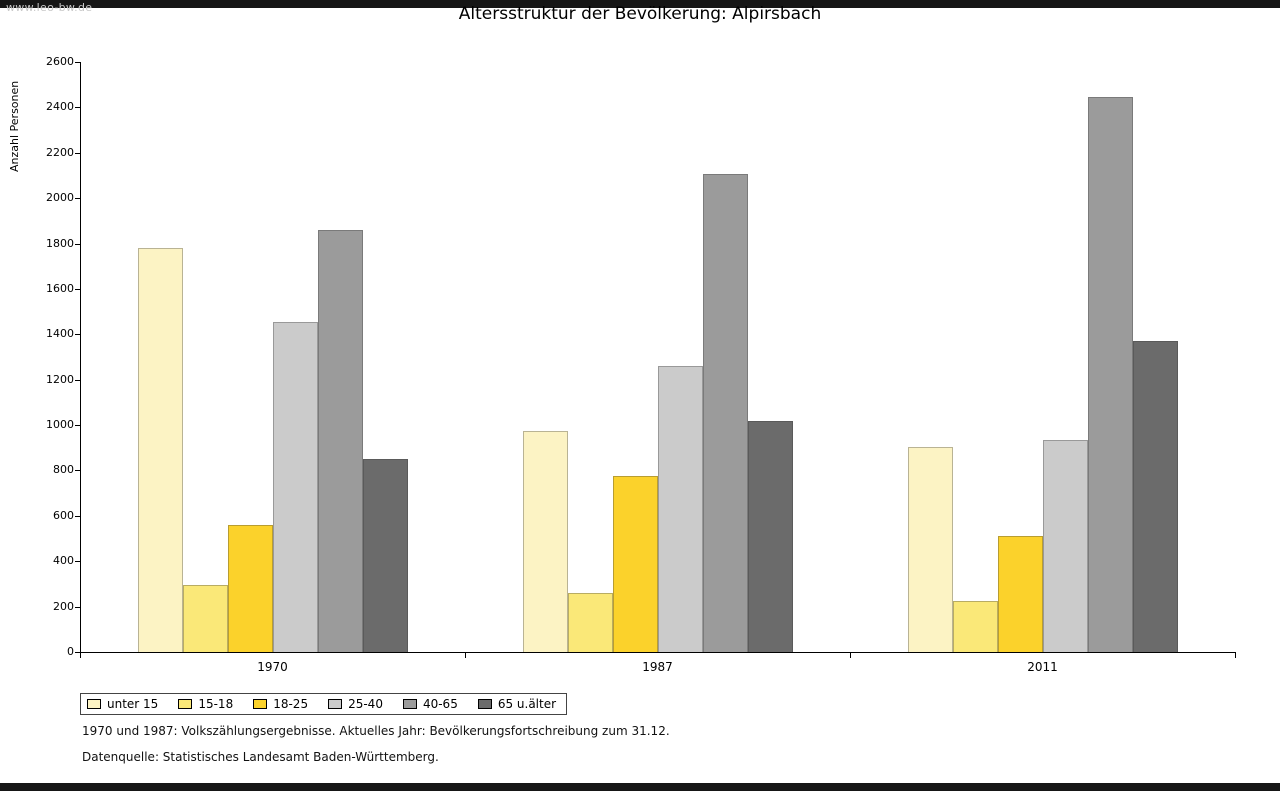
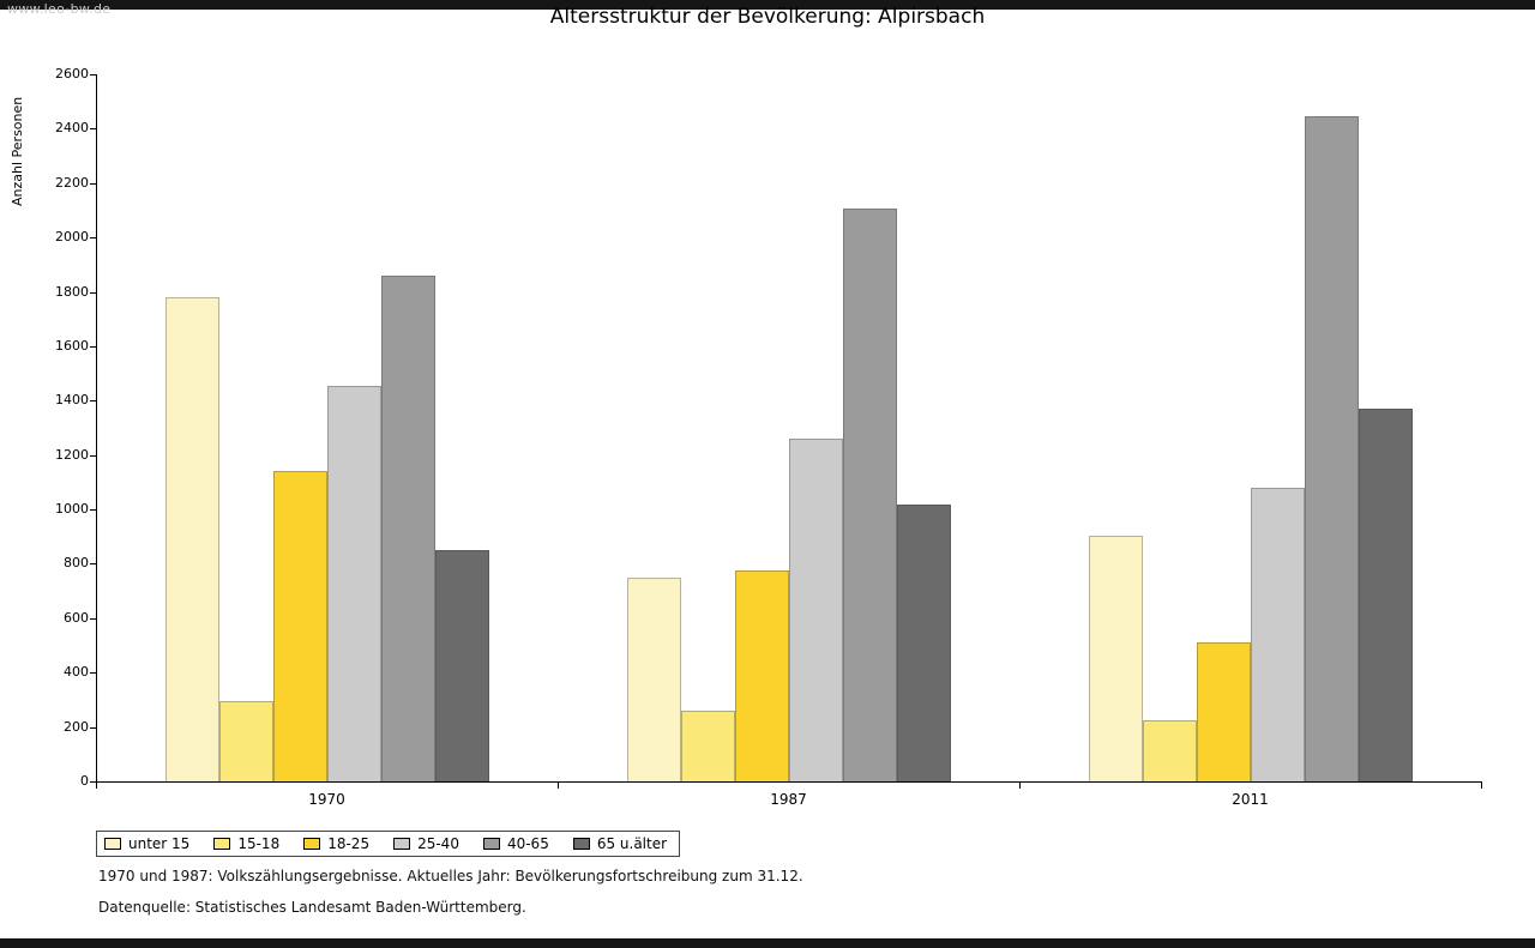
18-25/1970: 560 -> 1140
unter 15/1987: 980 -> 750
25-40/2011: 940 -> 1080
